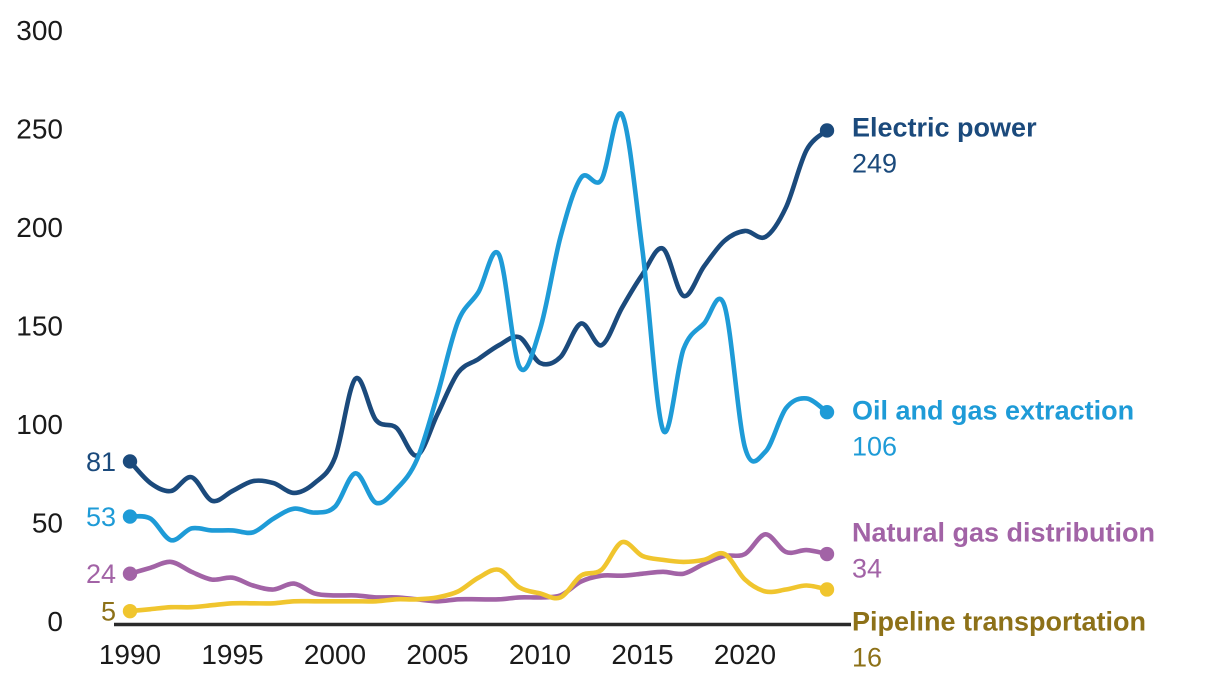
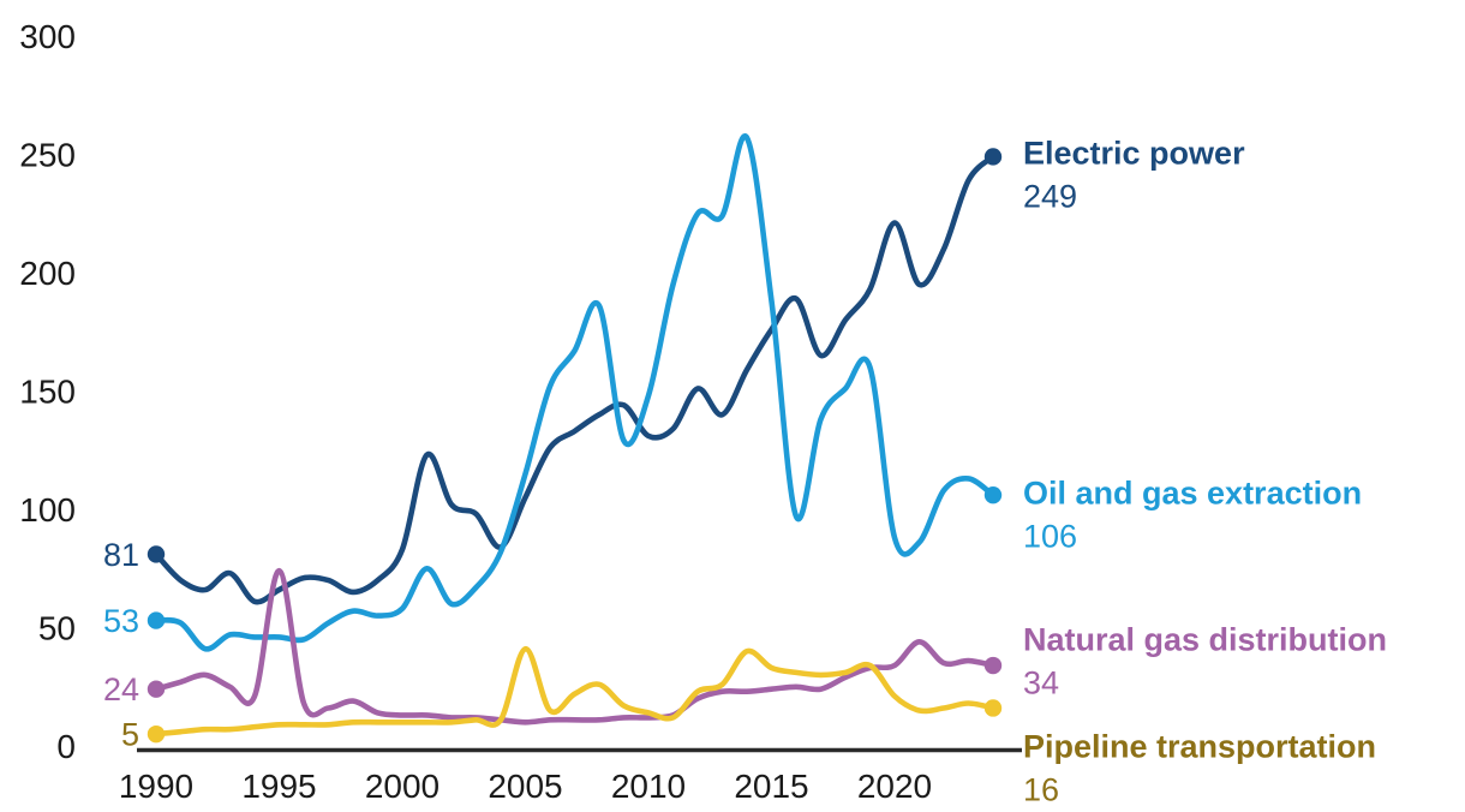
Natural gas distribution/1995: 22 -> 74
Pipeline transportation/2005: 12 -> 41
Electric power/2020: 198 -> 221
